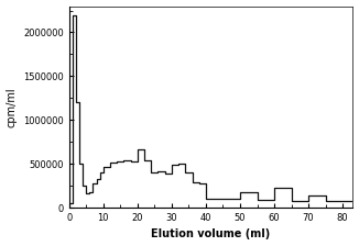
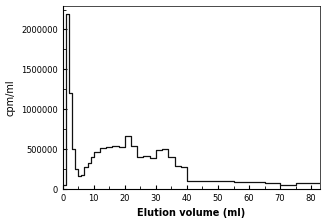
50: 180000 -> 100000
60: 220000 -> 80000
70: 140000 -> 50000
